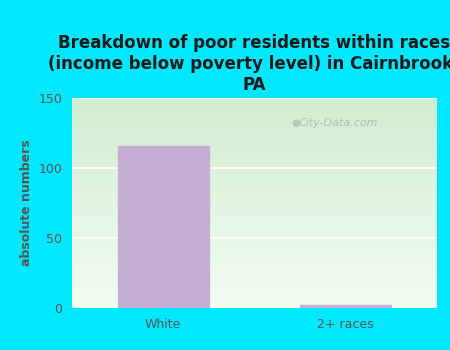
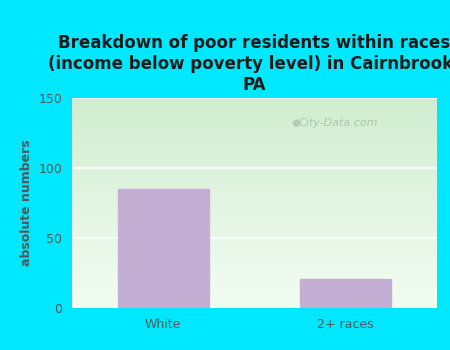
White: 116 -> 85
2+ races: 2 -> 21
